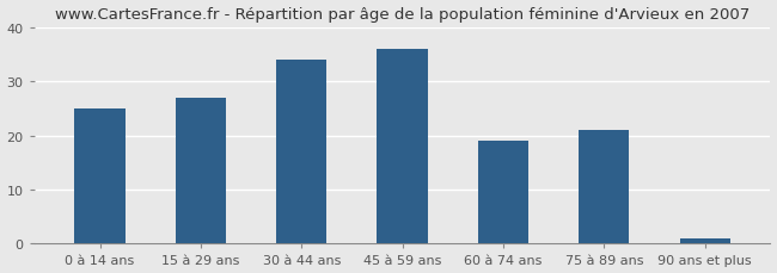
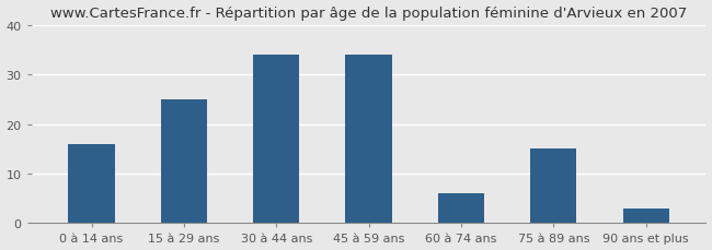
0 à 14 ans: 25 -> 16
15 à 29 ans: 27 -> 25
45 à 59 ans: 36 -> 34
60 à 74 ans: 19 -> 6
75 à 89 ans: 21 -> 15
90 ans et plus: 1 -> 3
